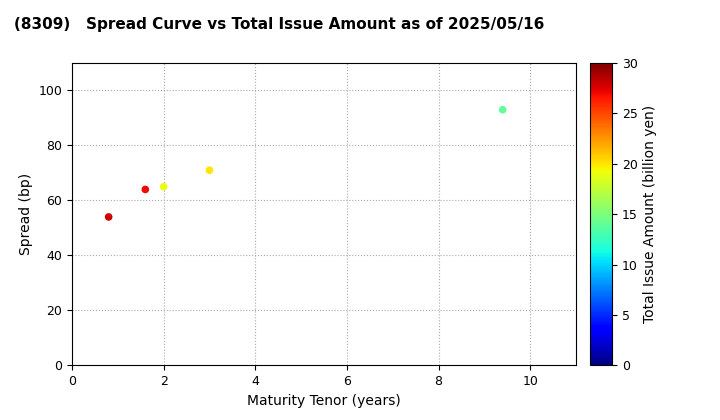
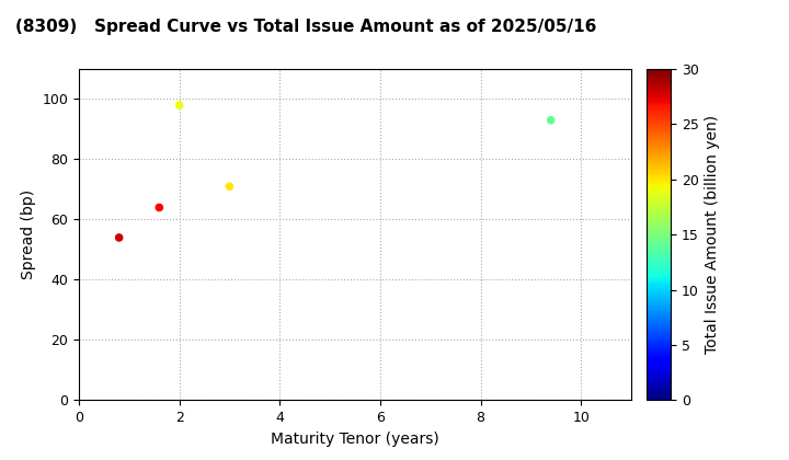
2: 65 -> 98
